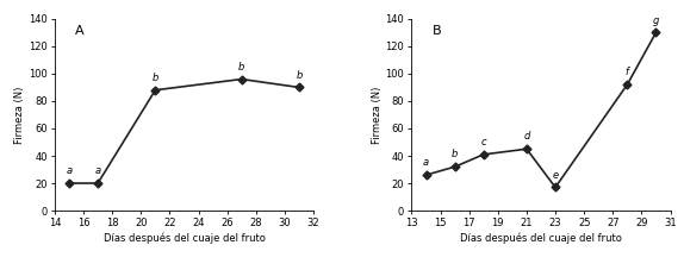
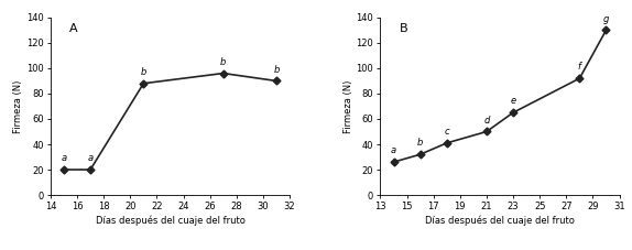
21: 45 -> 50
23: 17 -> 65
